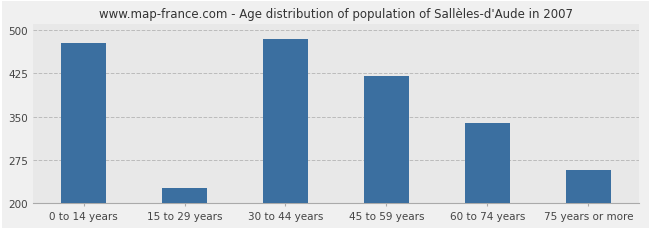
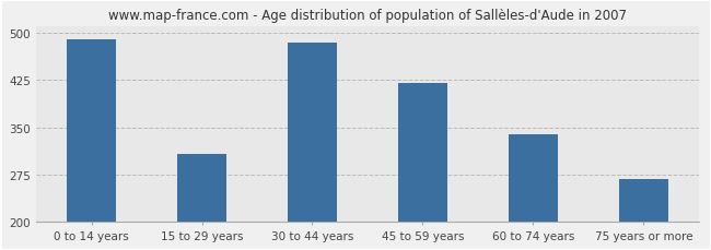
0 to 14 years: 478 -> 490
15 to 29 years: 226 -> 308
75 years or more: 258 -> 268
